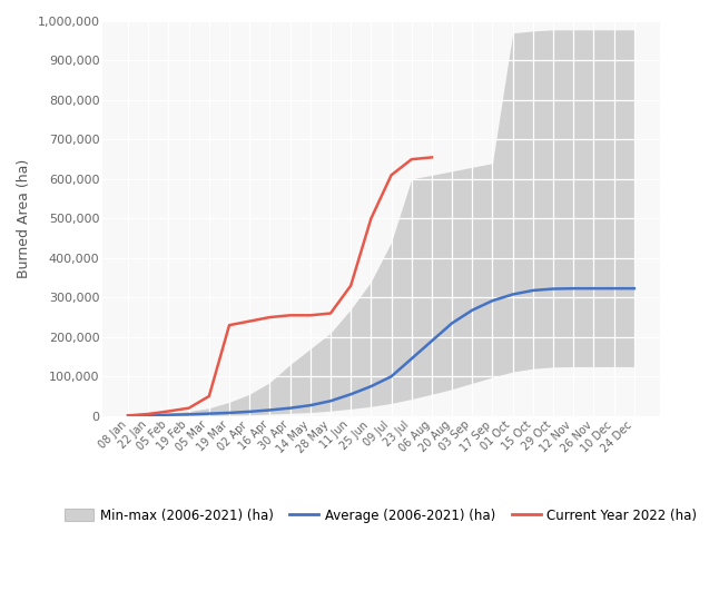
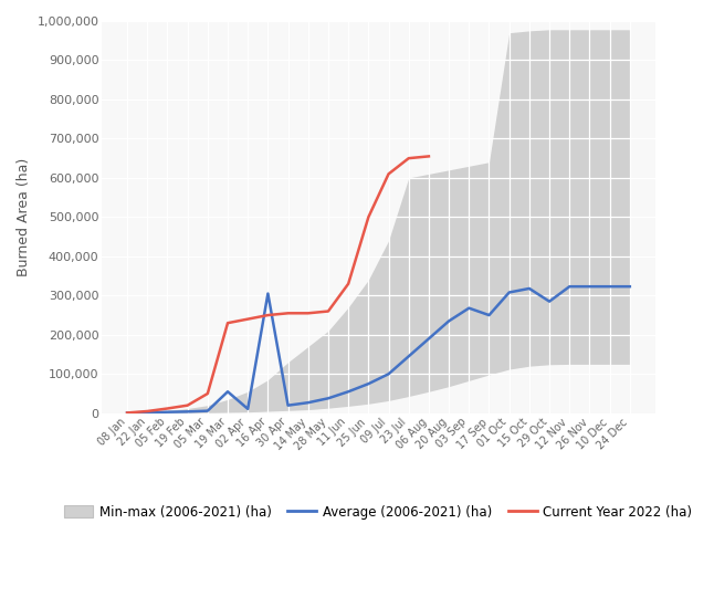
Average (2006-2021) (ha)/19 Mar: 8,000 -> 55,000
Average (2006-2021) (ha)/16 Apr: 15,000 -> 305,000
Average (2006-2021) (ha)/17 Sep: 292,000 -> 250,000
Average (2006-2021) (ha)/29 Oct: 322,000 -> 285,000
